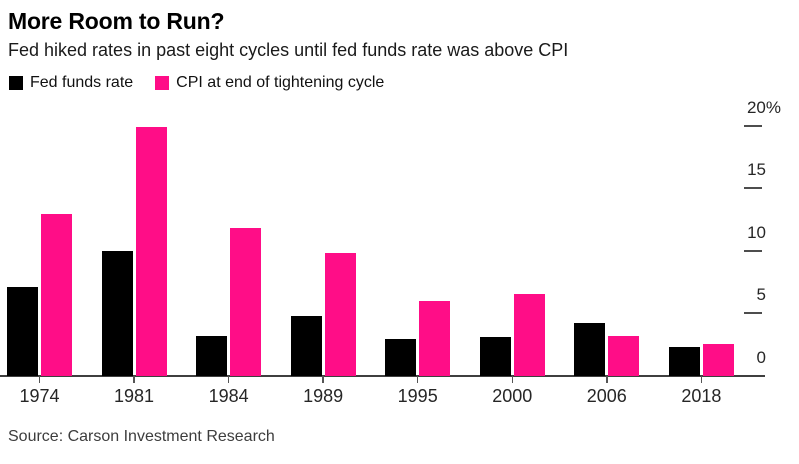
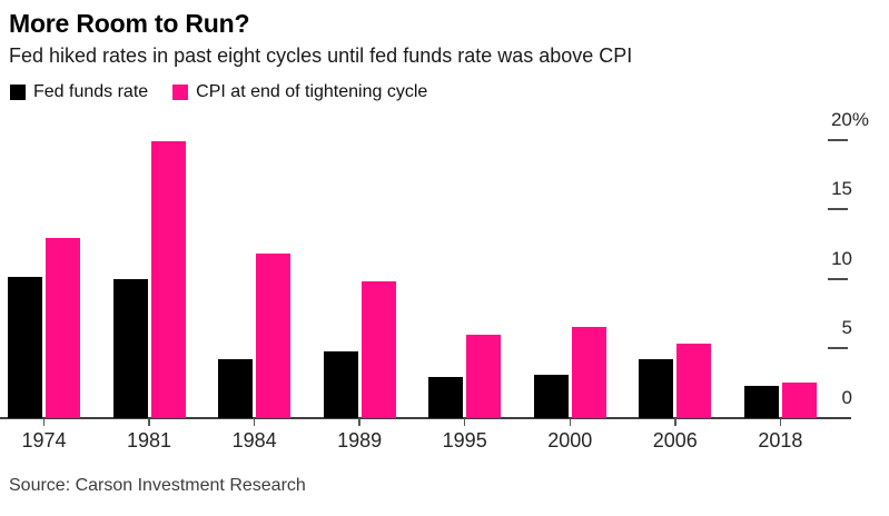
Fed funds rate/1974: 7.1 -> 10.1
Fed funds rate/1984: 3.2 -> 4.2
CPI at end of tightening cycle/2006: 3.2 -> 5.3
